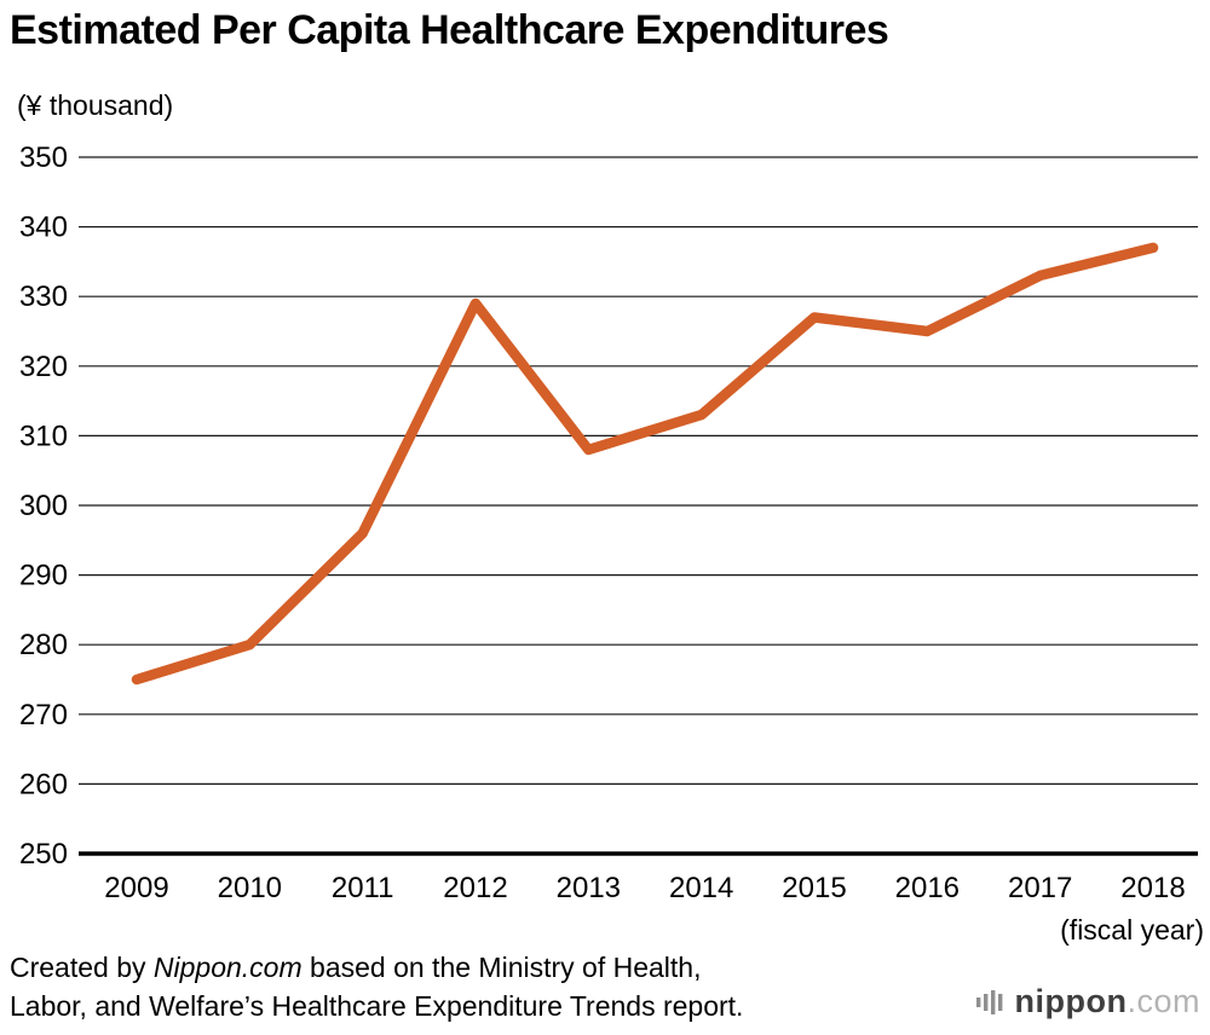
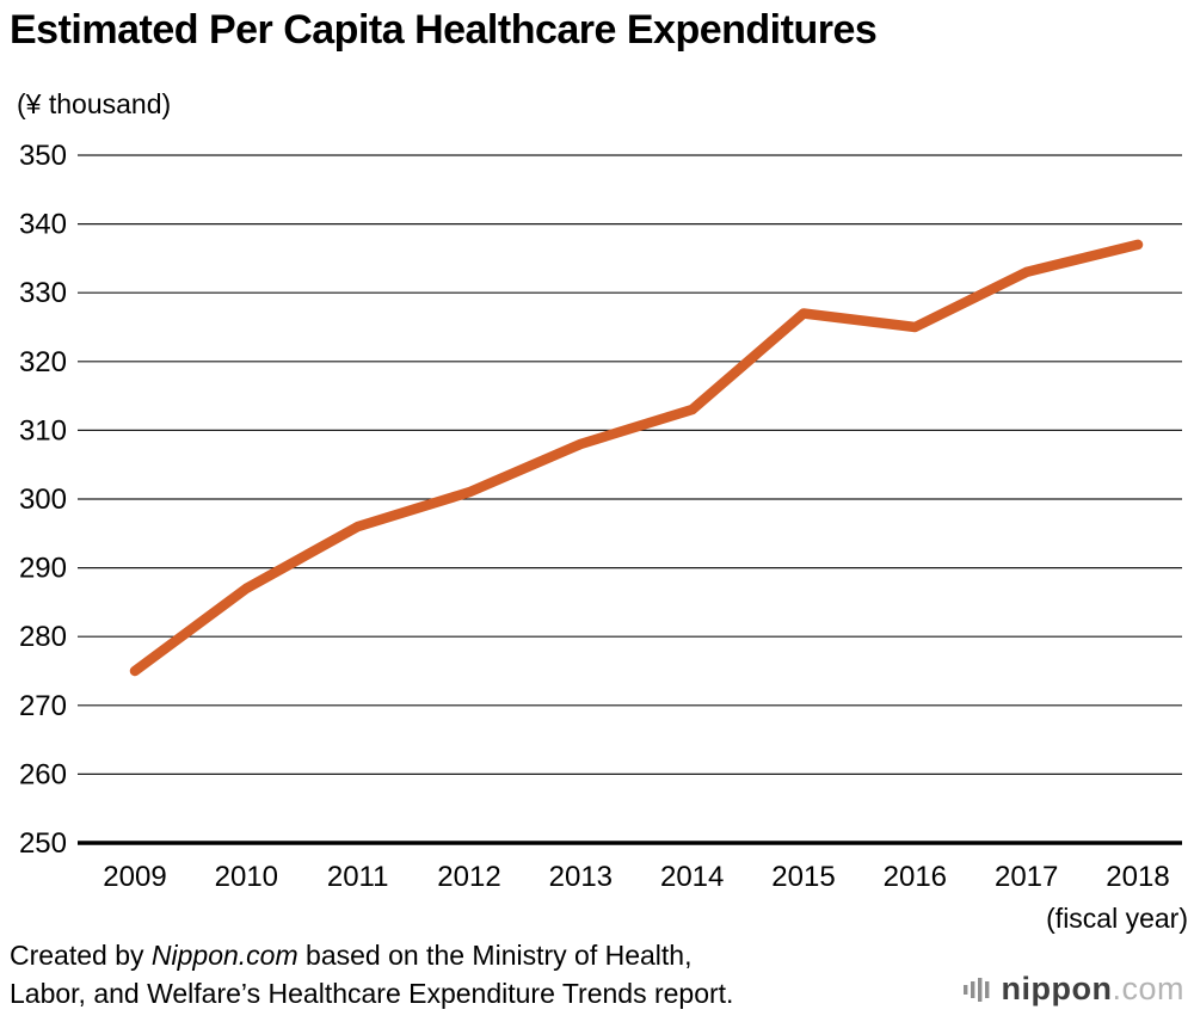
2010: 280 -> 287
2012: 329 -> 301
